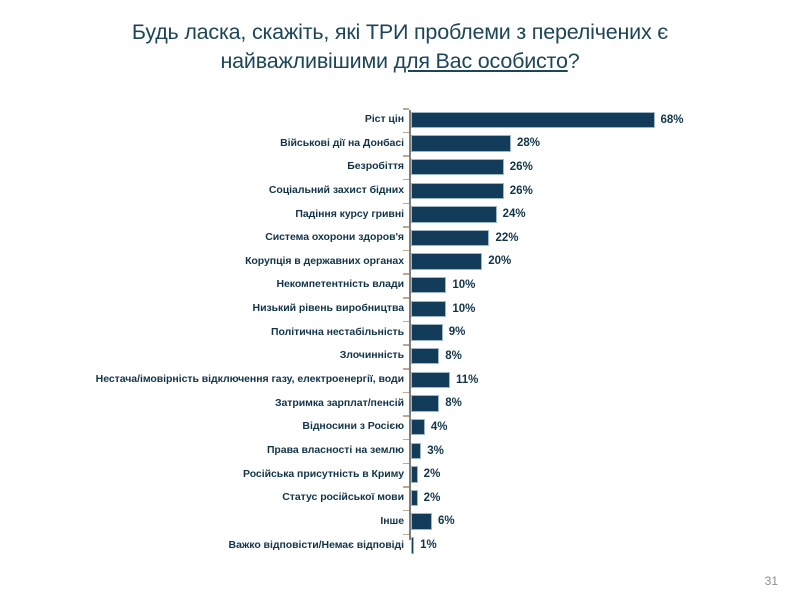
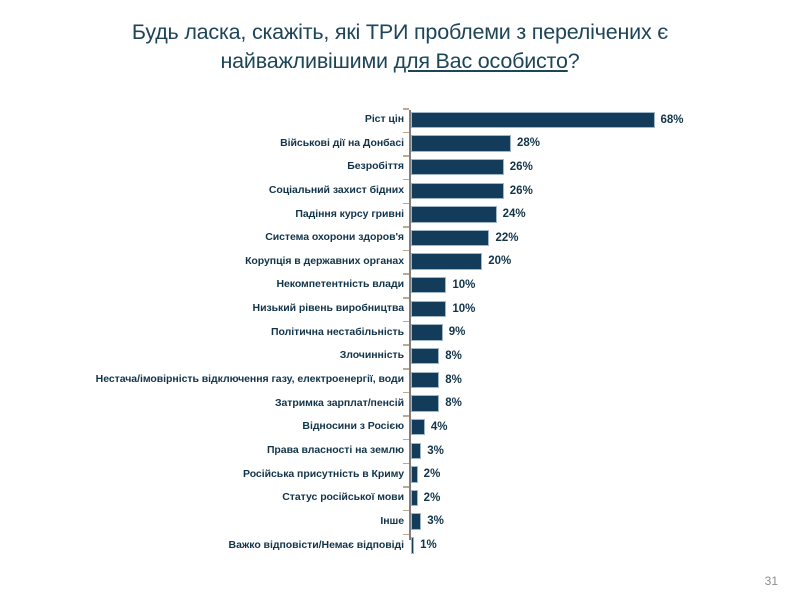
Нестача/імовірність відключення газу, електроенергії, води: 11% -> 8%
Інше: 6% -> 3%
